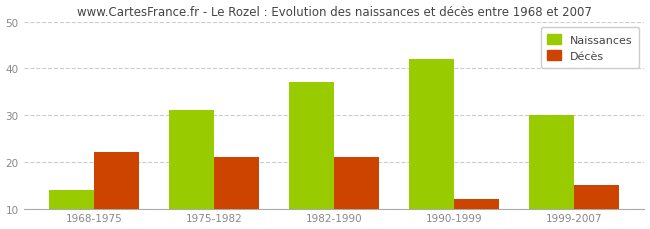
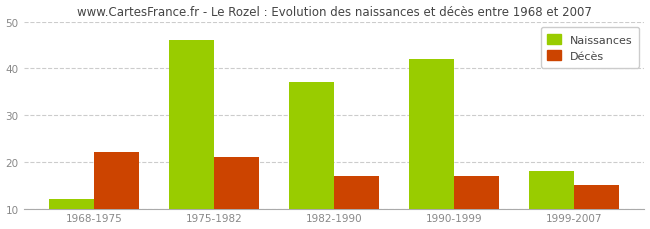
Naissances/1968-1975: 14 -> 12
Naissances/1975-1982: 31 -> 46
Décès/1982-1990: 21 -> 17
Décès/1990-1999: 12 -> 17
Naissances/1999-2007: 30 -> 18
